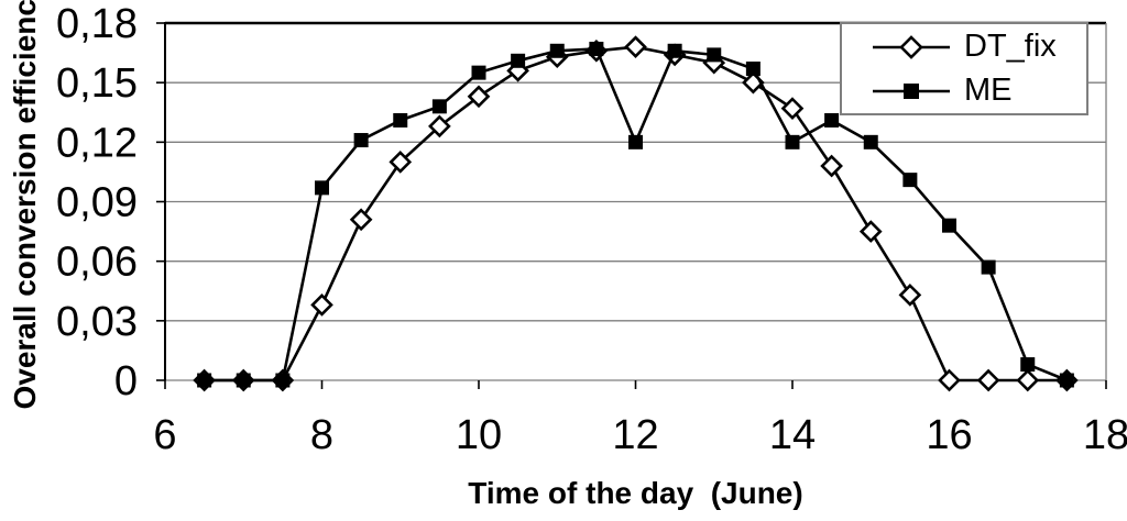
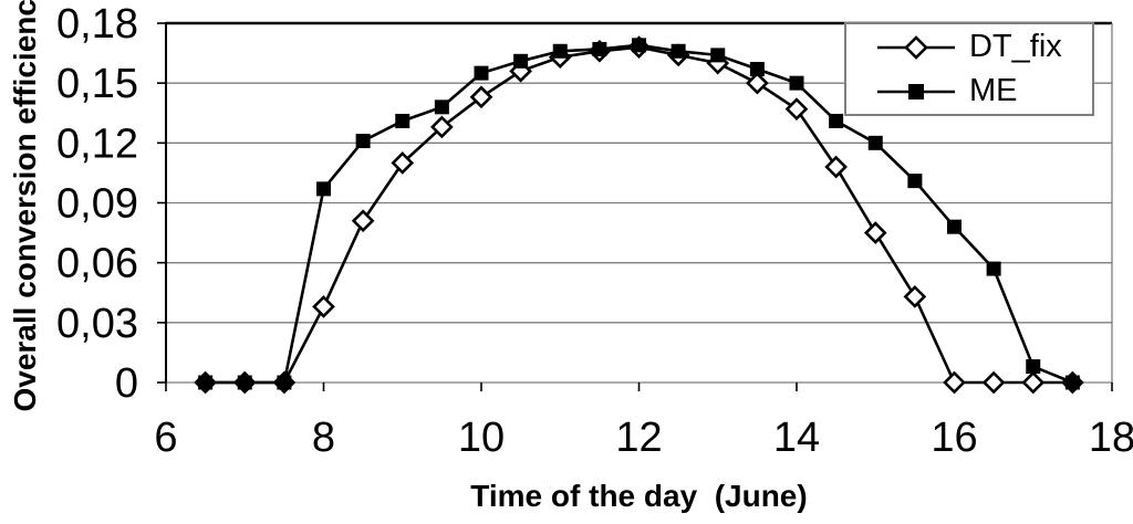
ME/12: 0,12 -> 0,17
ME/14: 0,12 -> 0,15
